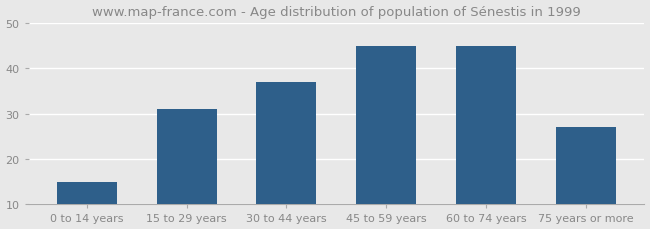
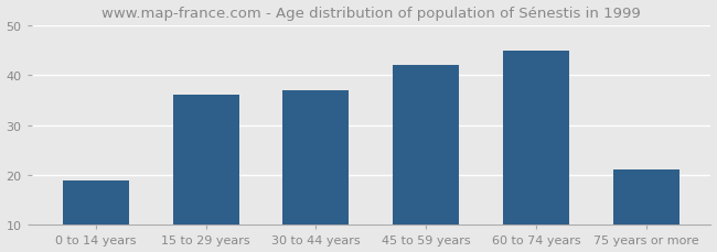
0 to 14 years: 15 -> 19
15 to 29 years: 31 -> 36
45 to 59 years: 45 -> 42
75 years or more: 27 -> 21
